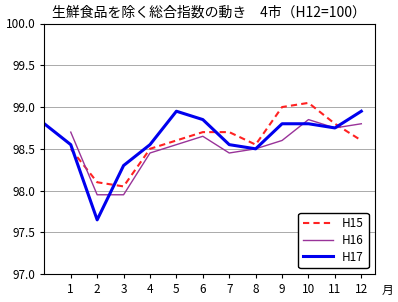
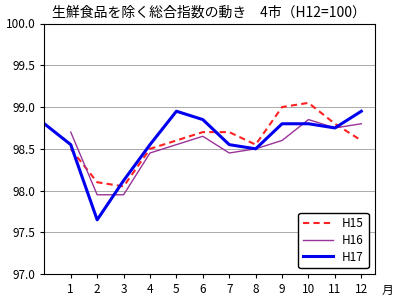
H17/3: 98.30 -> 98.12
